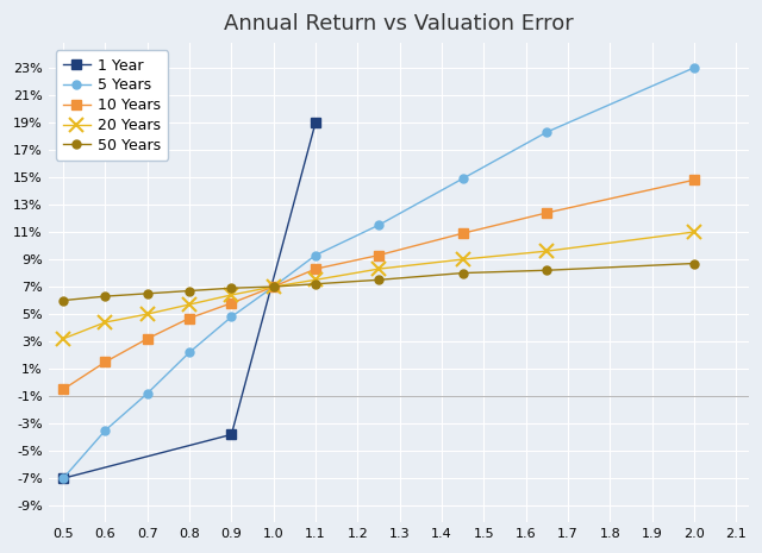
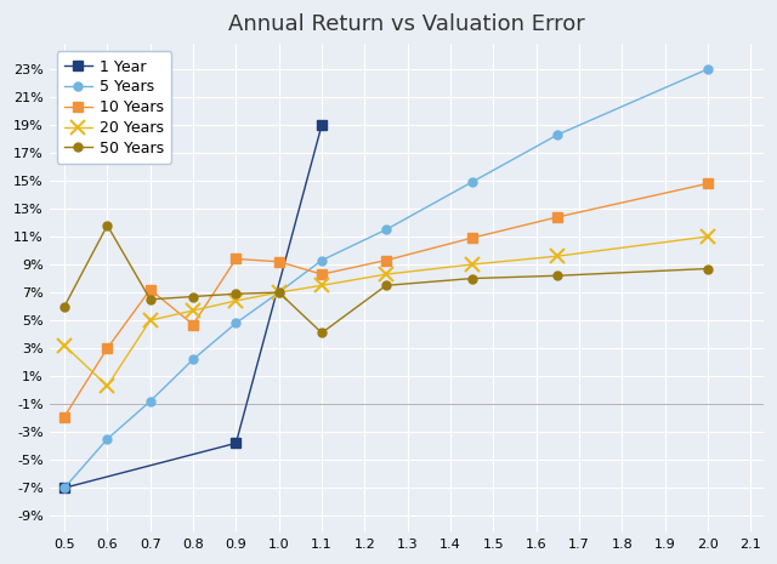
10 Years/0.5: -0.5% -> -1.9%
10 Years/0.6: 1.5% -> 3.0%
20 Years/0.6: 4.4% -> 0.3%
50 Years/0.6: 6.3% -> 11.8%
10 Years/0.7: 3.2% -> 7.2%
10 Years/0.9: 5.8% -> 9.4%
10 Years/1.0: 7.0% -> 9.2%
50 Years/1.1: 7.2% -> 4.1%
